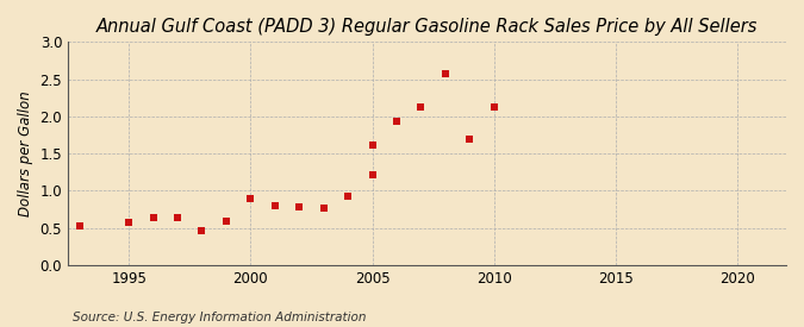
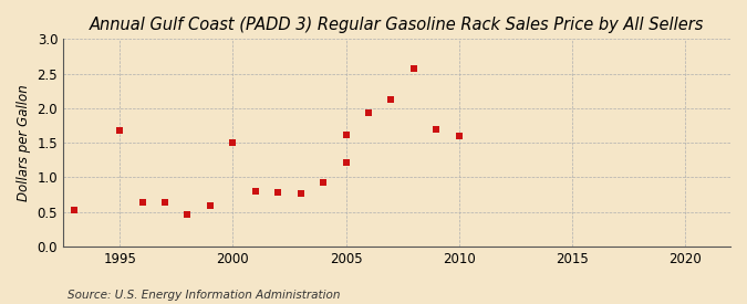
1995: 0.57 -> 1.68
2000: 0.90 -> 1.50
2010: 2.12 -> 1.60
